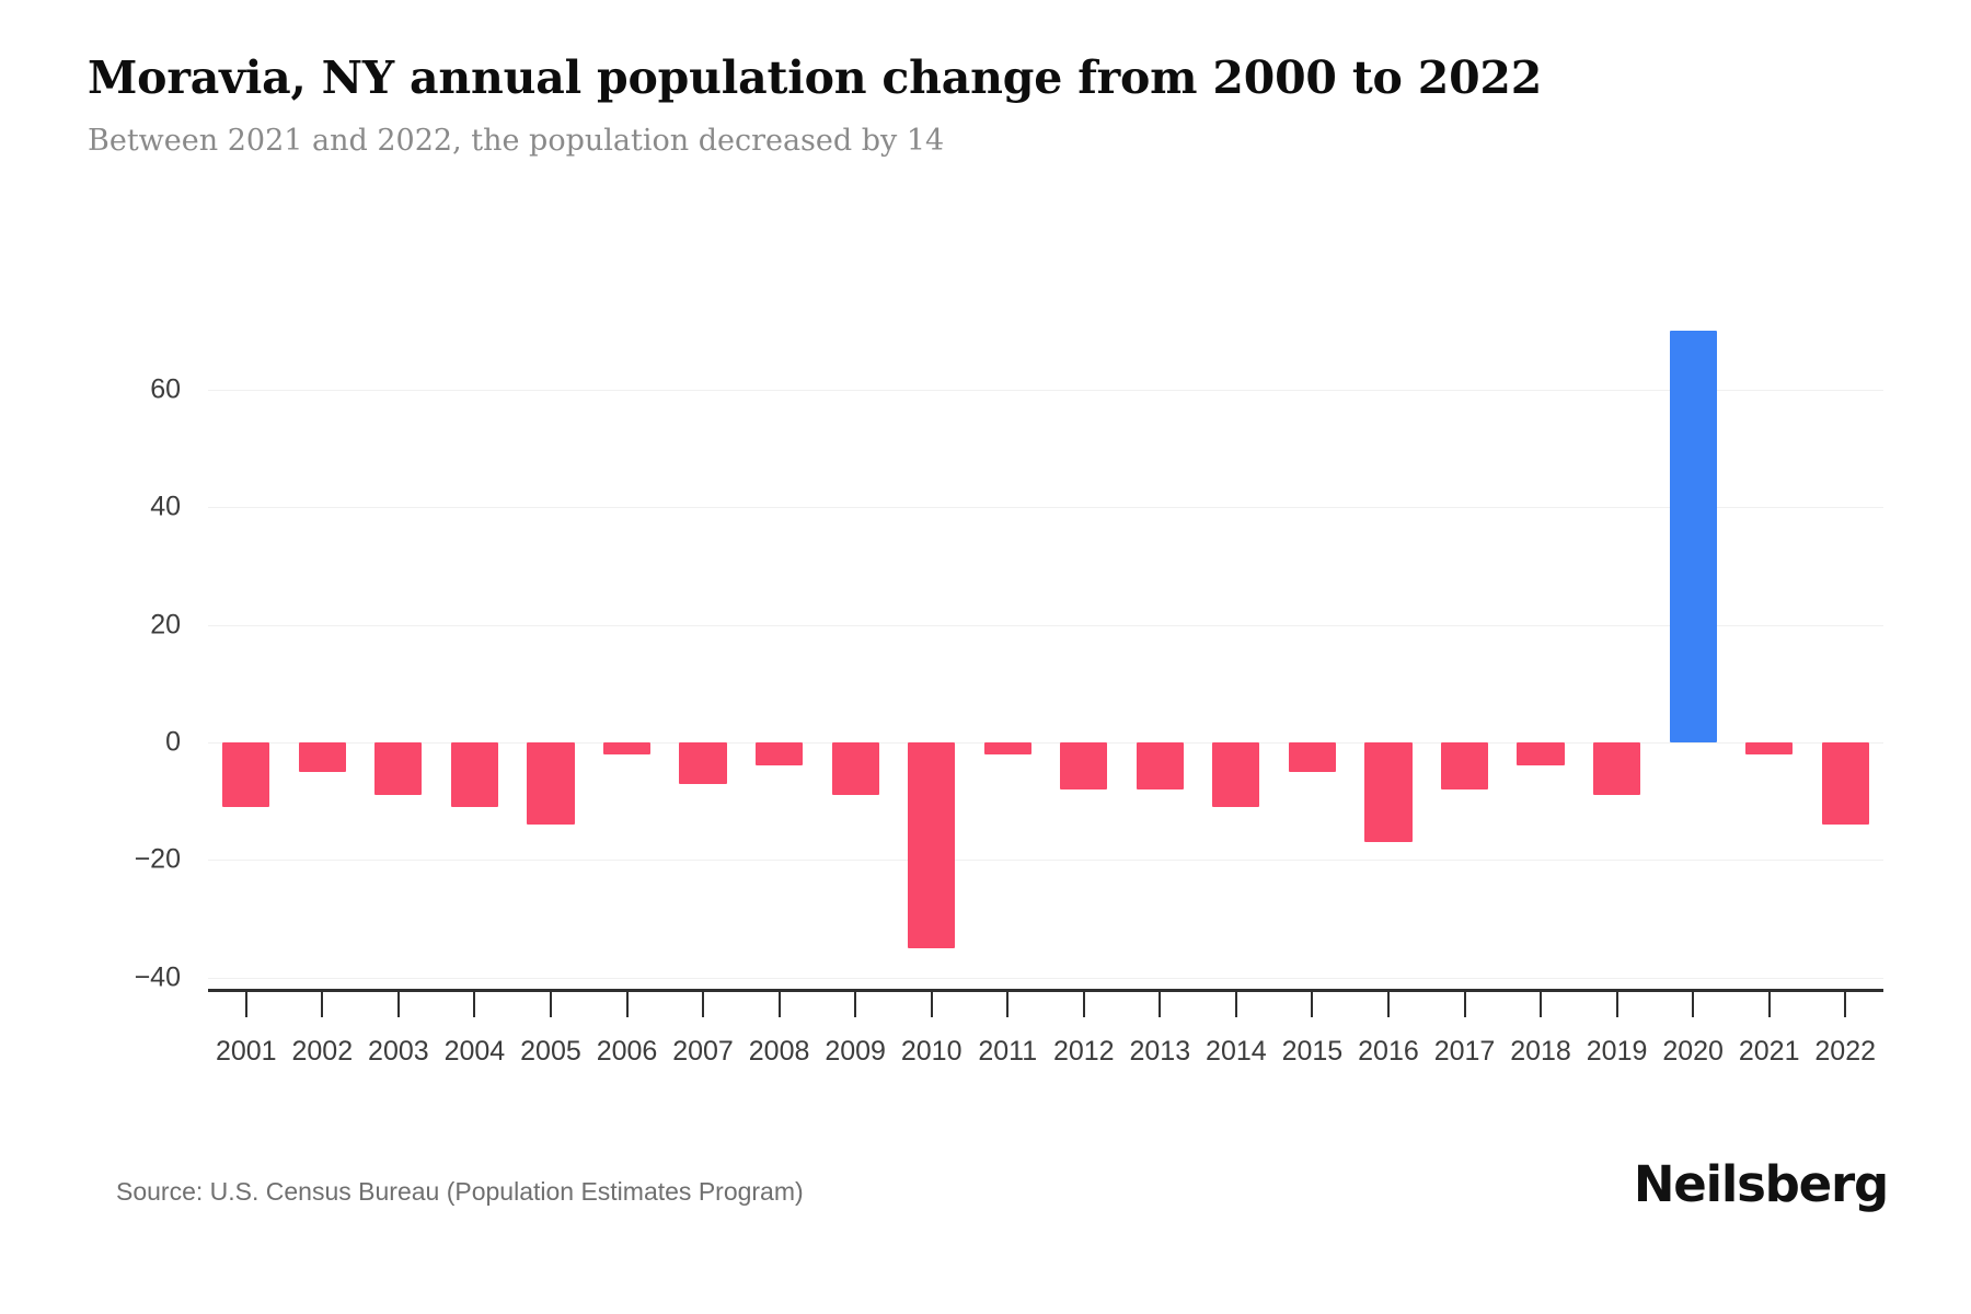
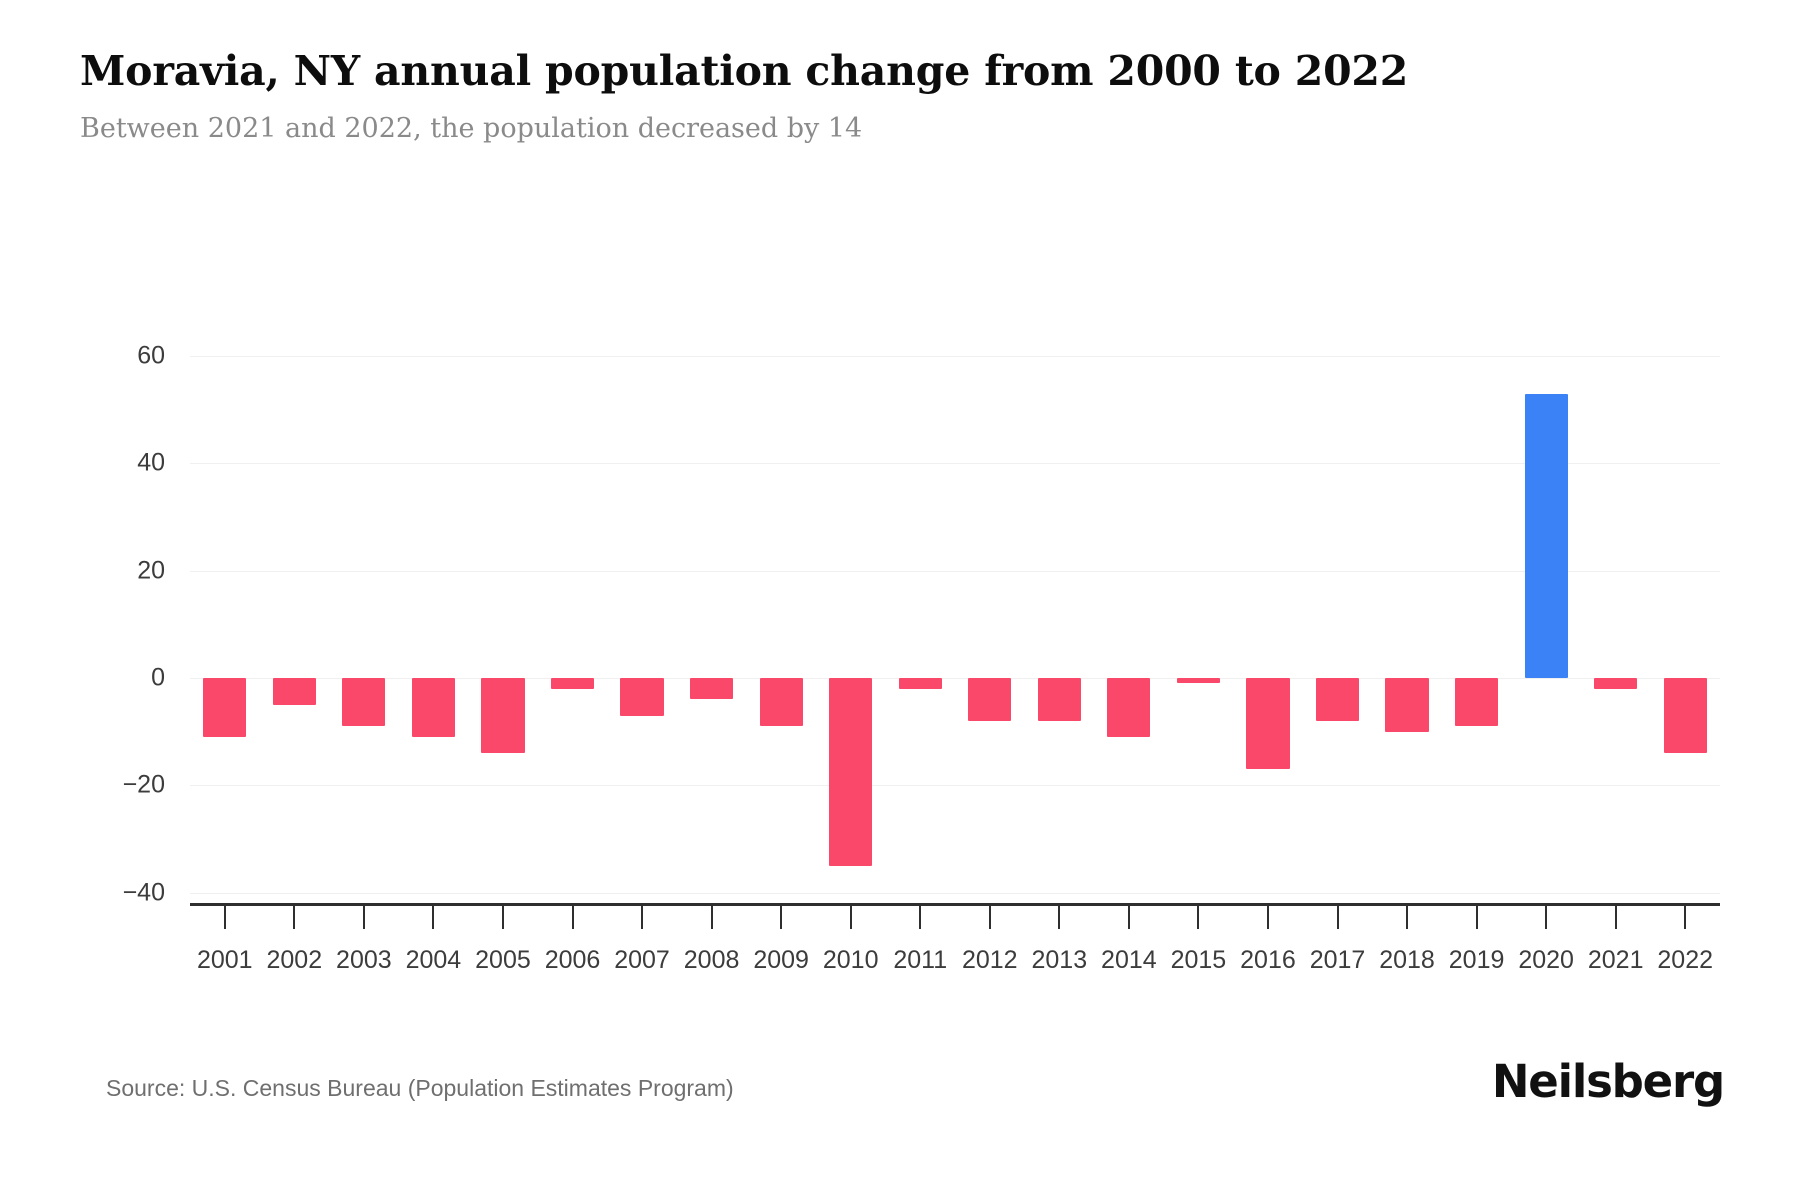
2015: -5 -> -1
2018: -4 -> -10
2020: 70 -> 53
